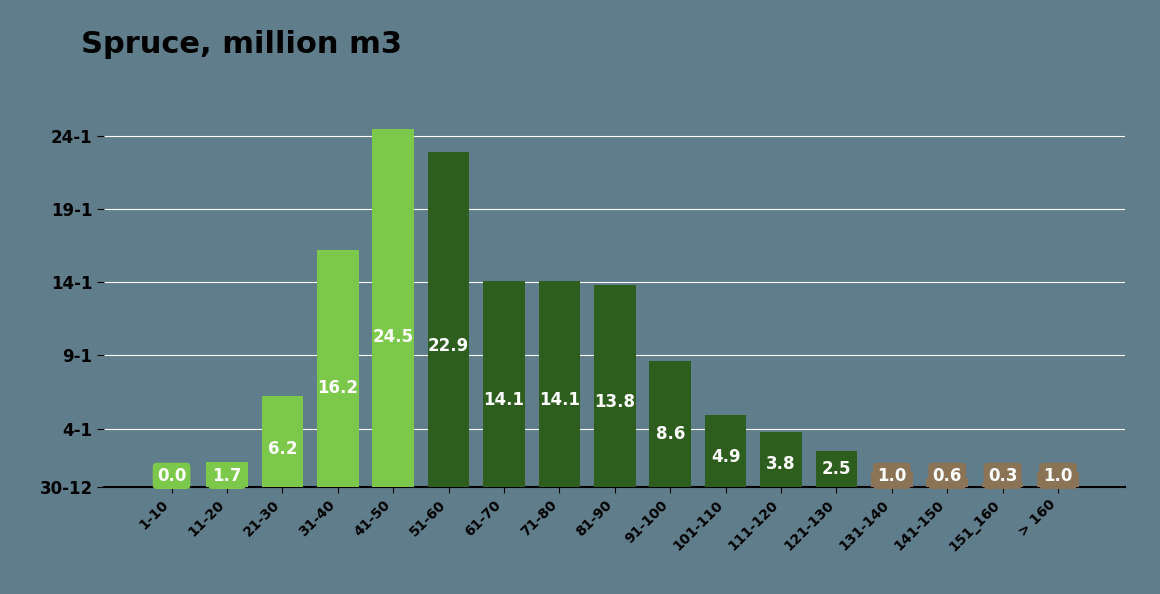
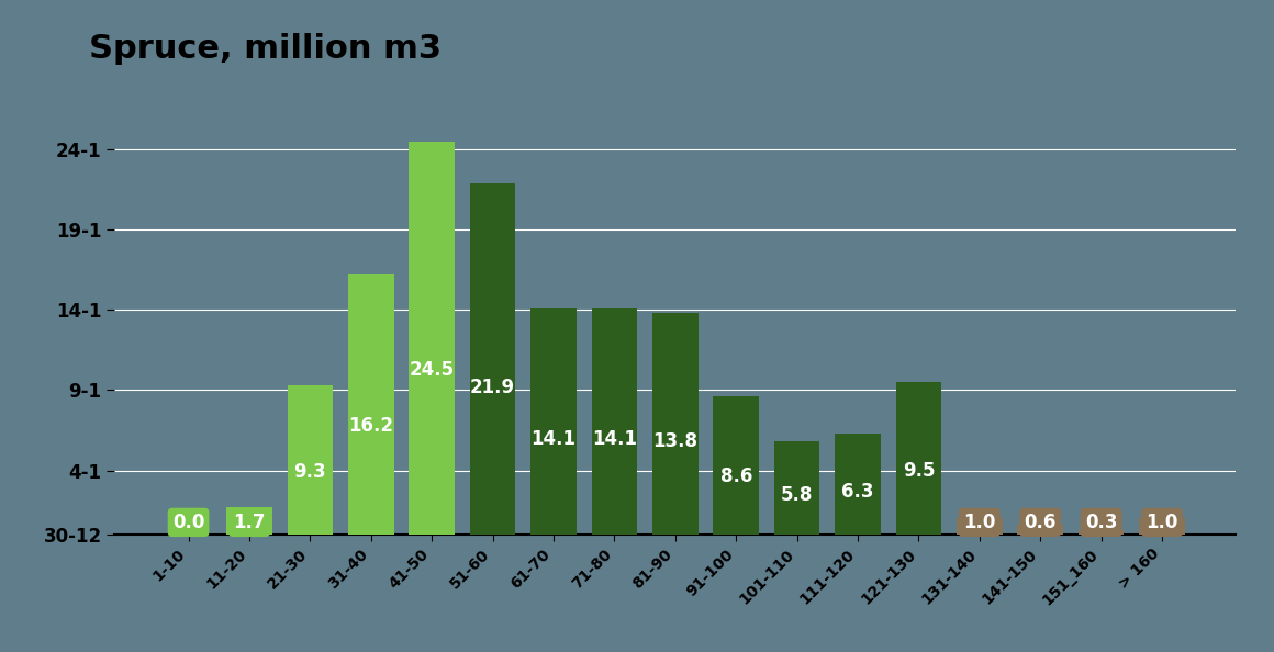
21-30: 6.2 -> 9.3
51-60: 22.9 -> 21.9
101-110: 4.9 -> 5.8
111-120: 3.8 -> 6.3
121-130: 2.5 -> 9.5
